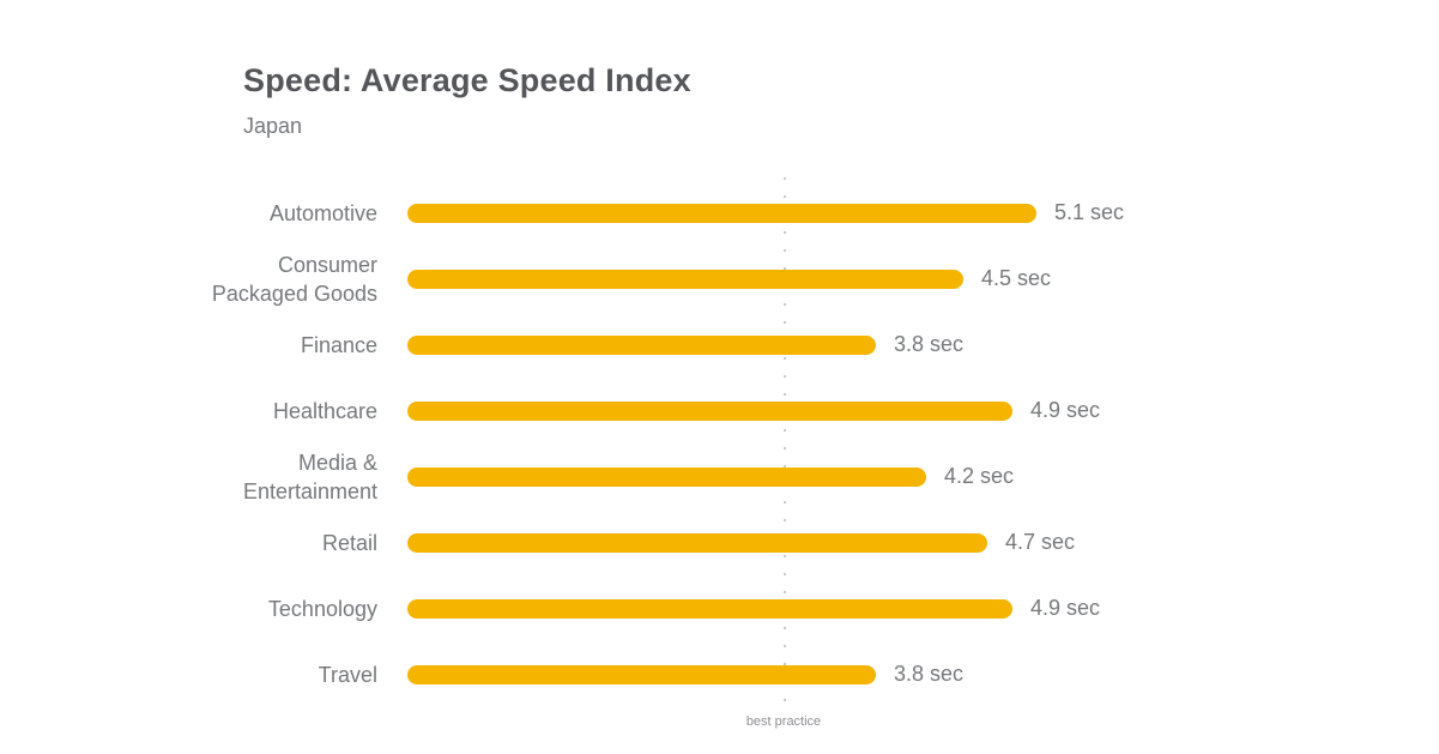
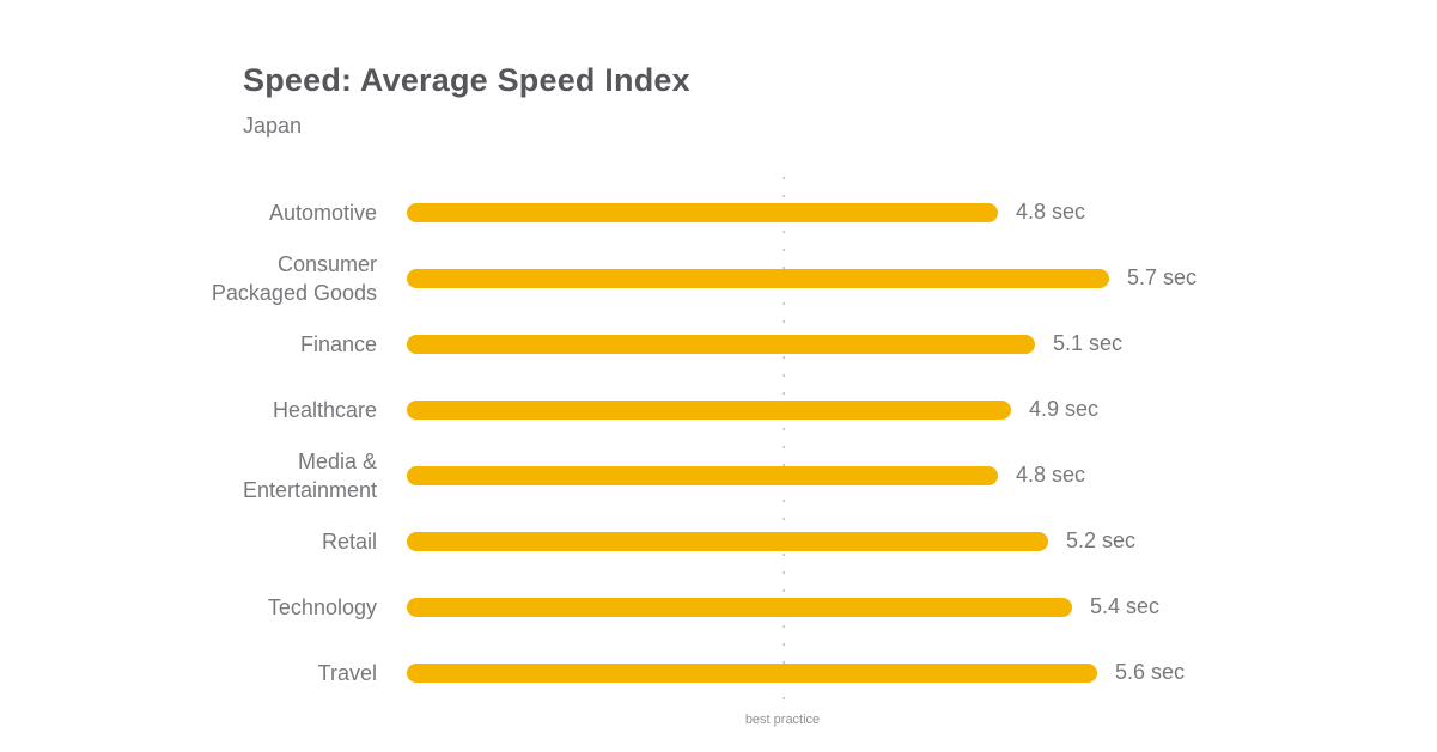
Automotive: 5.1 -> 4.8
Consumer Packaged Goods: 4.5 -> 5.7
Finance: 3.8 -> 5.1
Media & Entertainment: 4.2 -> 4.8
Retail: 4.7 -> 5.2
Technology: 4.9 -> 5.4
Travel: 3.8 -> 5.6
